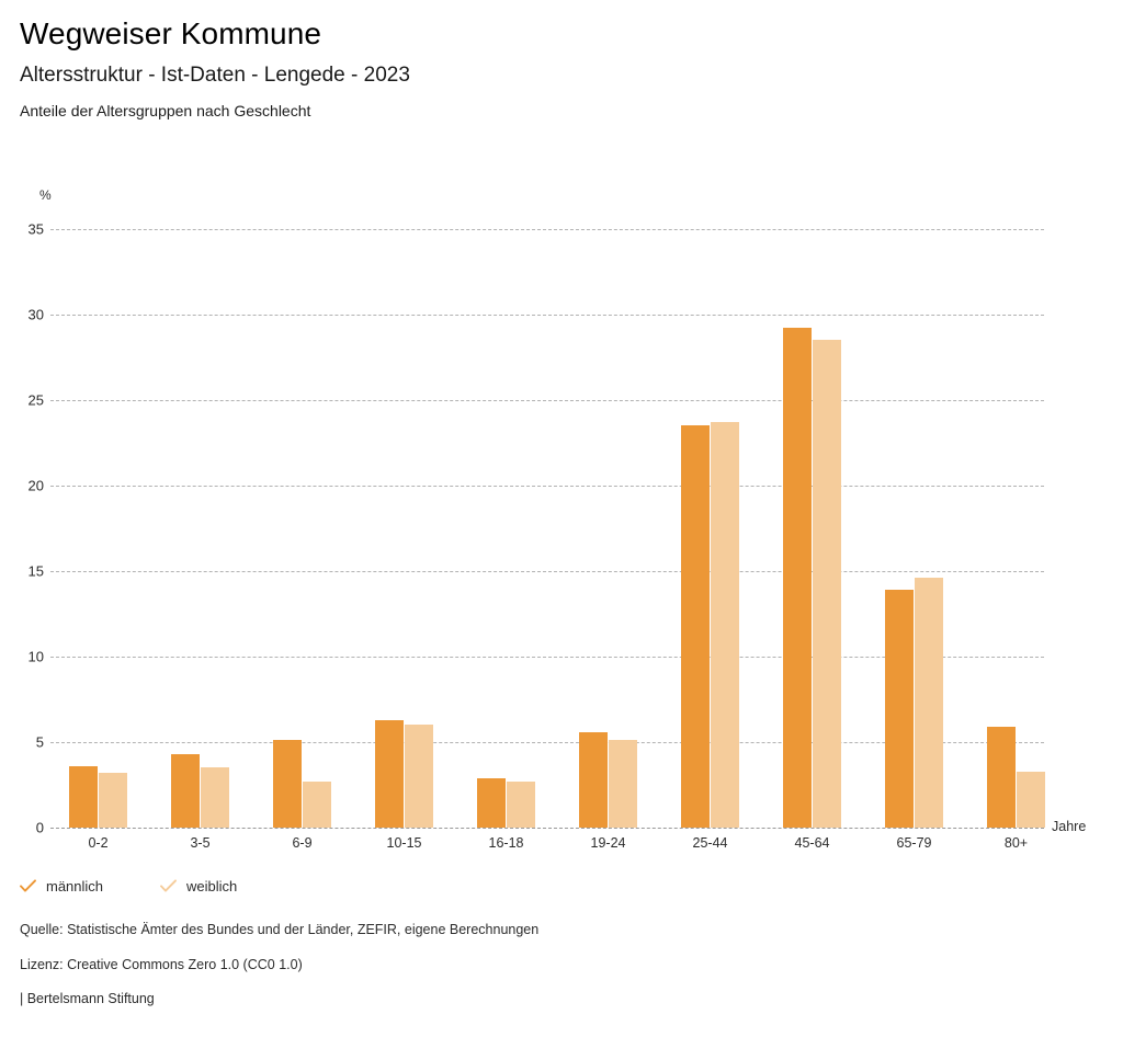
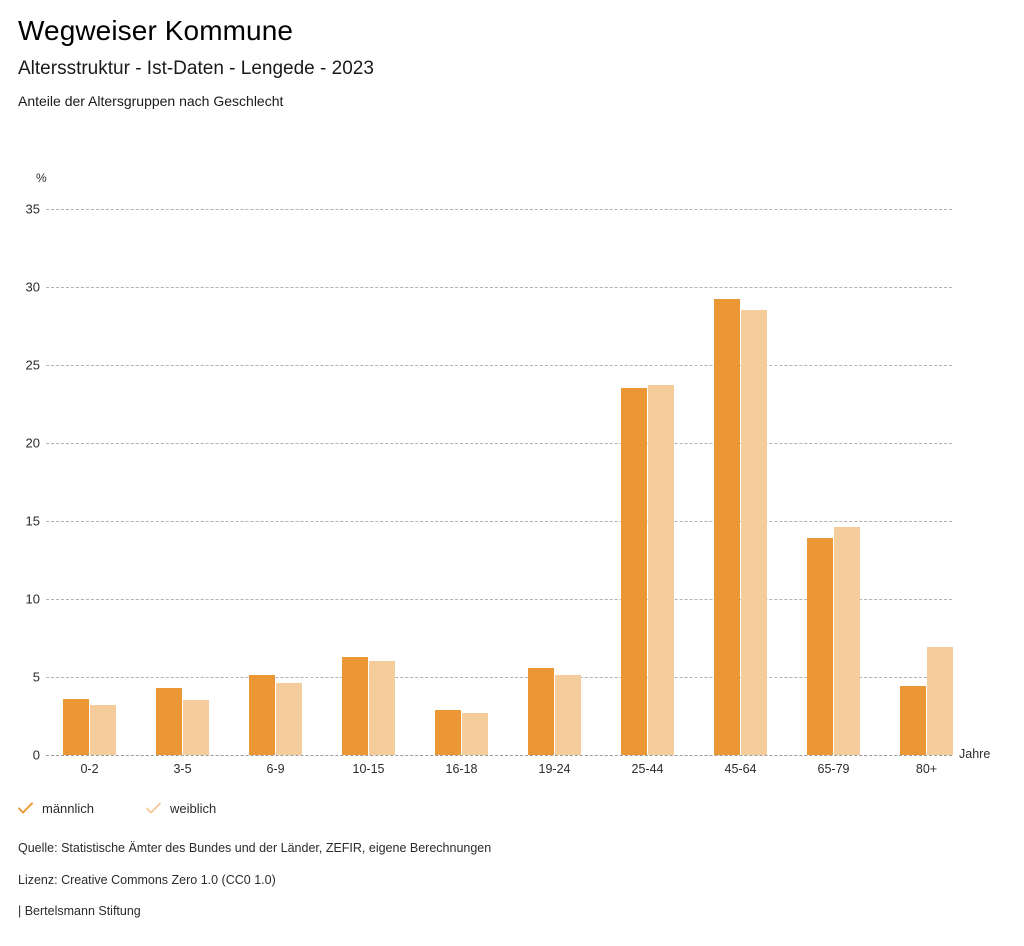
weiblich/6-9: 2.7 -> 4.6
männlich/80+: 5.9 -> 4.4
weiblich/80+: 3.3 -> 6.9
